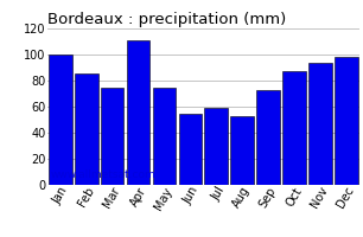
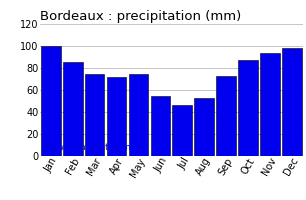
Apr: 111 -> 72
Jul: 59 -> 46
